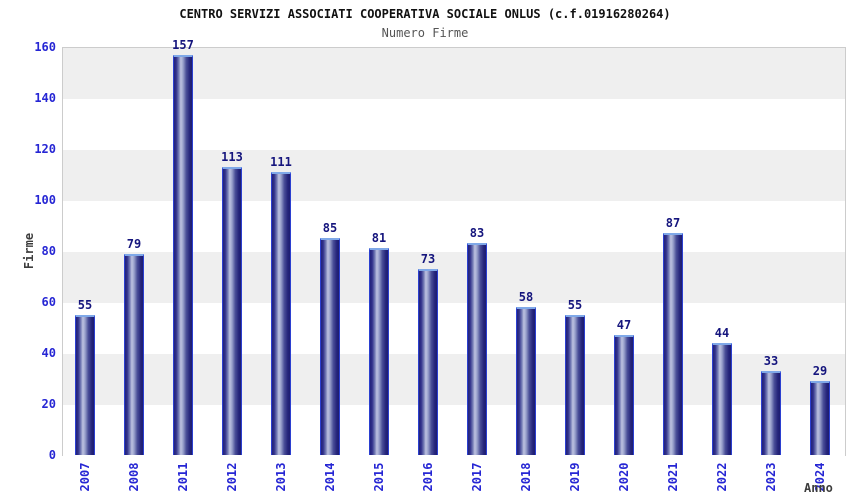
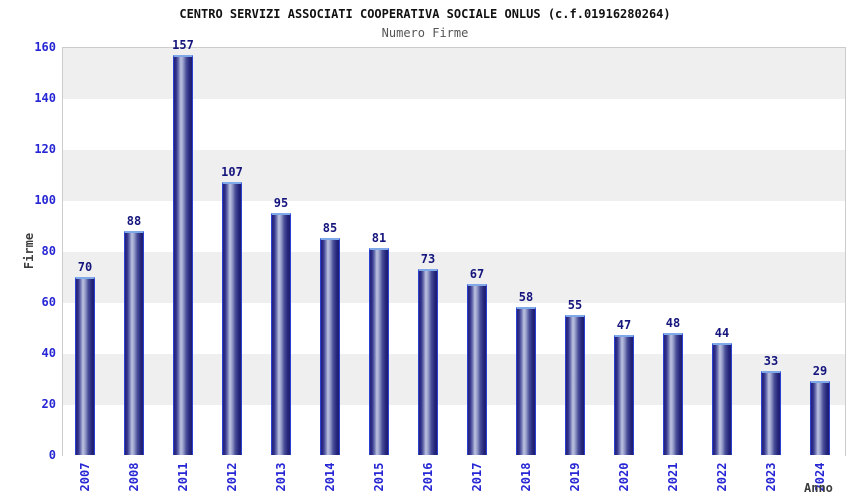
2007: 55 -> 70
2008: 79 -> 88
2012: 113 -> 107
2013: 111 -> 95
2017: 83 -> 67
2021: 87 -> 48
